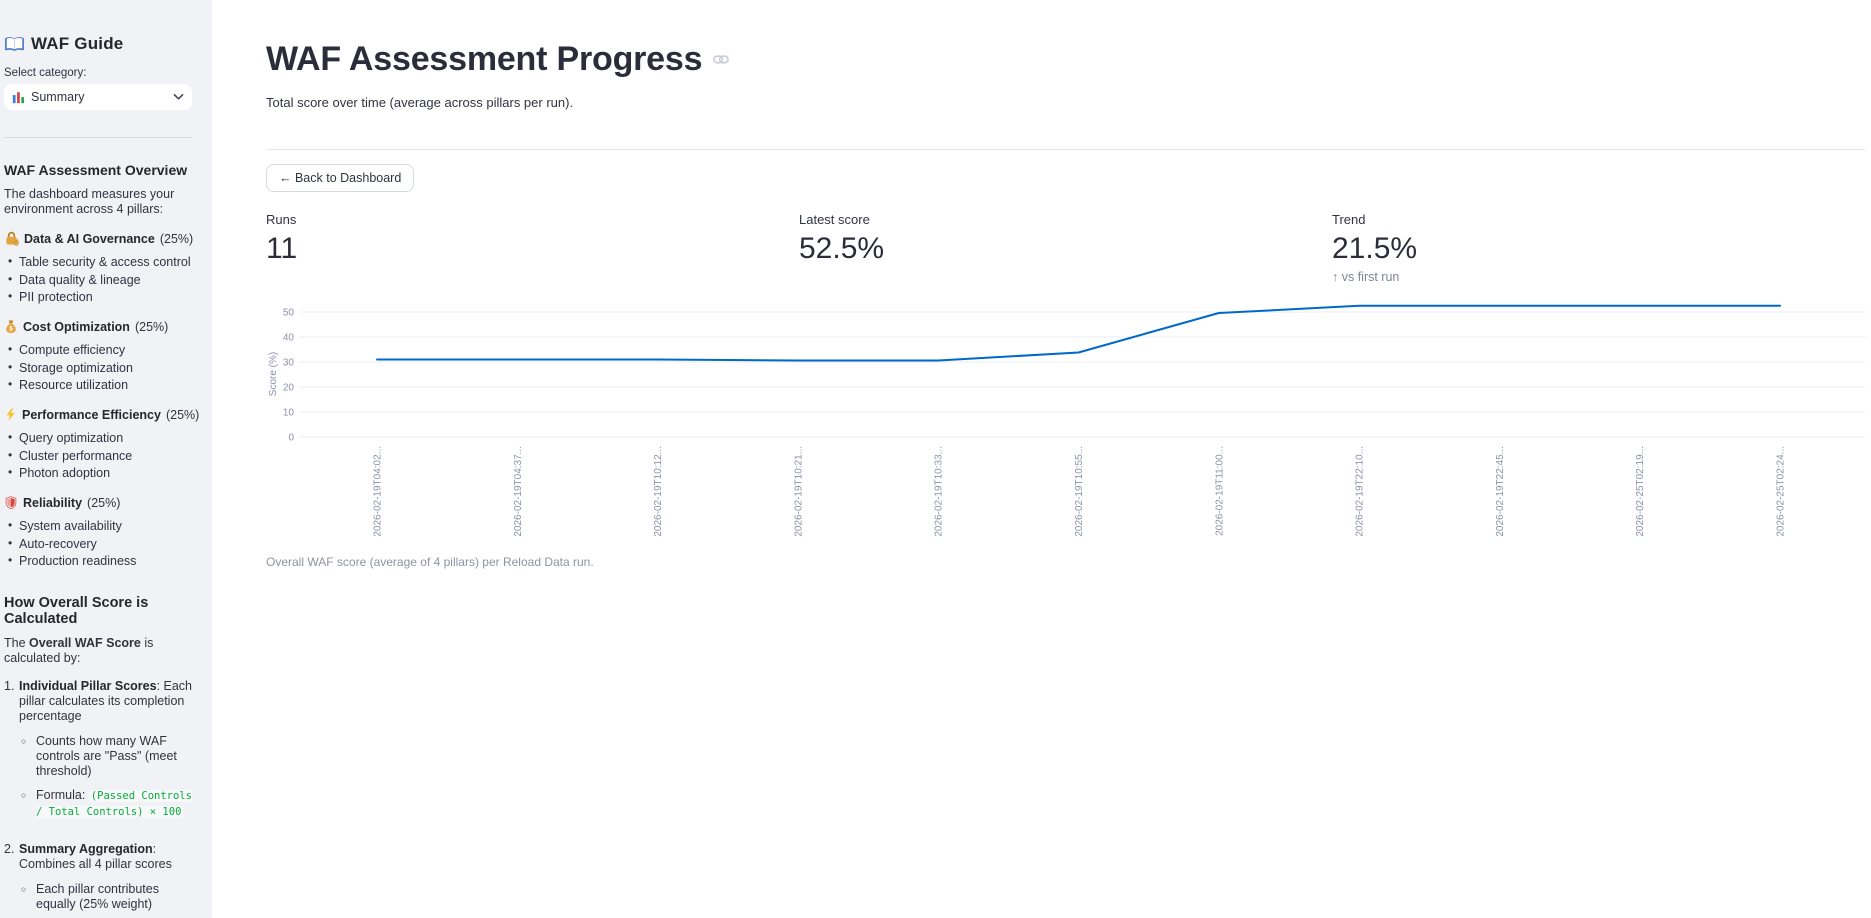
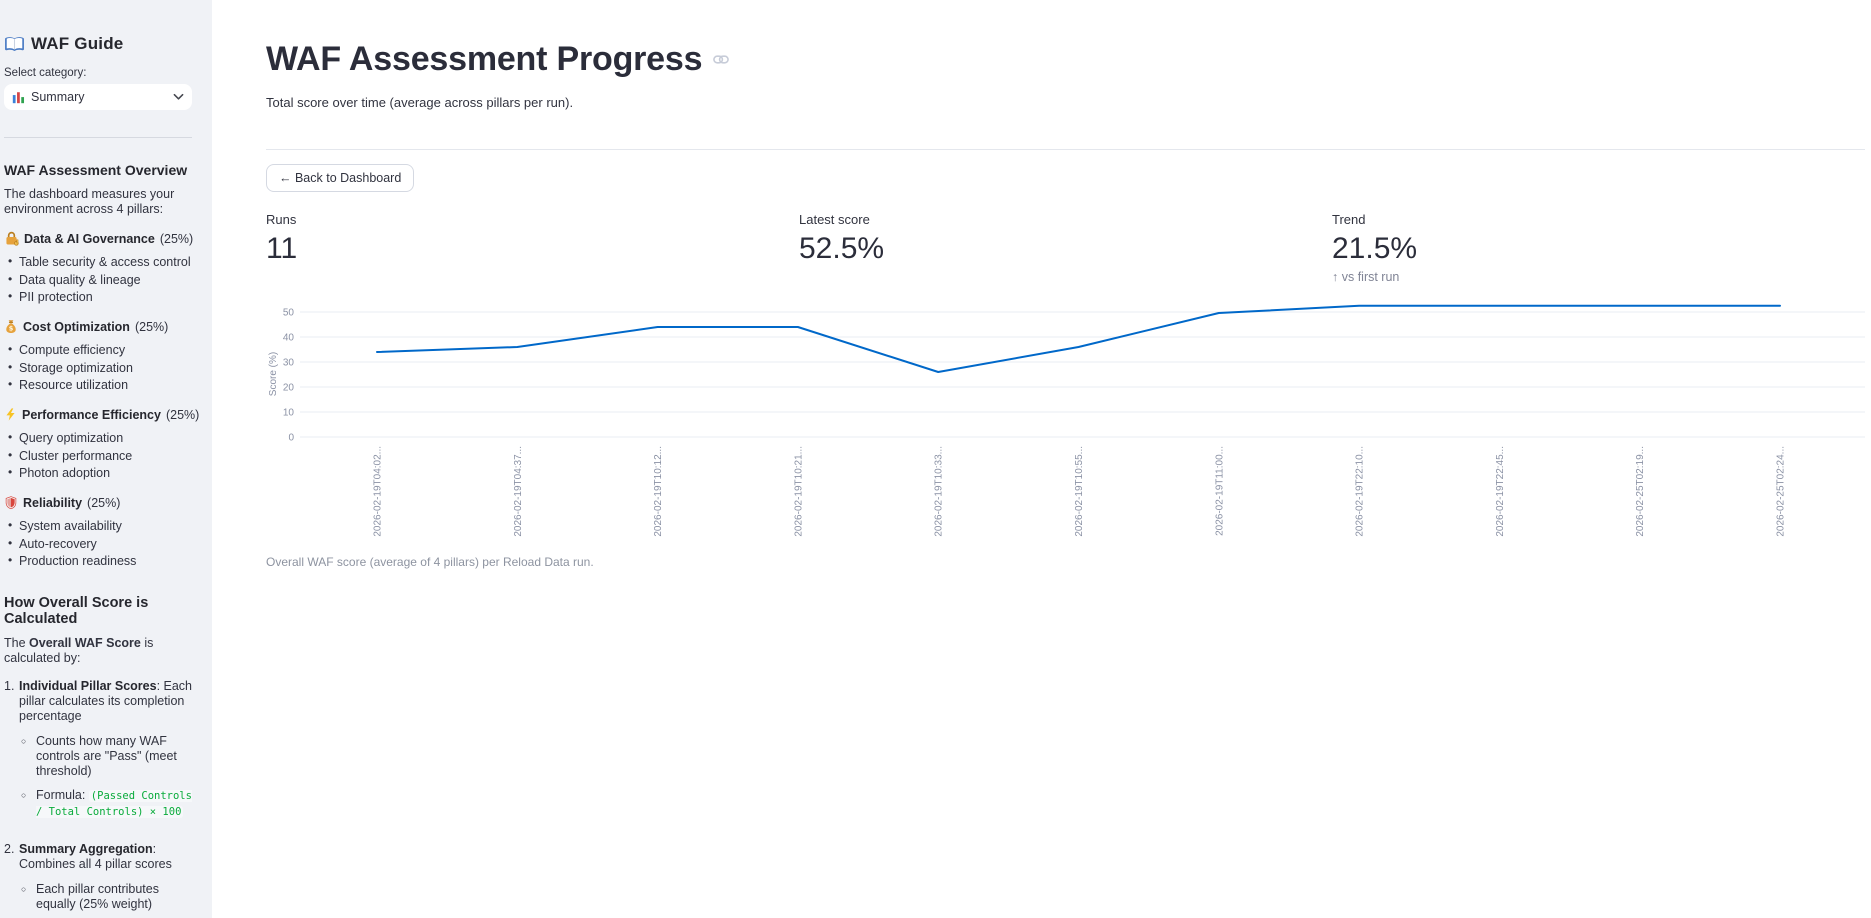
2026-02-19T04:02...: 31 -> 34
2026-02-19T04:37...: 31 -> 36
2026-02-19T10:12...: 31 -> 44
2026-02-19T10:21...: 31 -> 44
2026-02-19T10:33...: 31 -> 26
2026-02-19T10:55...: 34 -> 36
